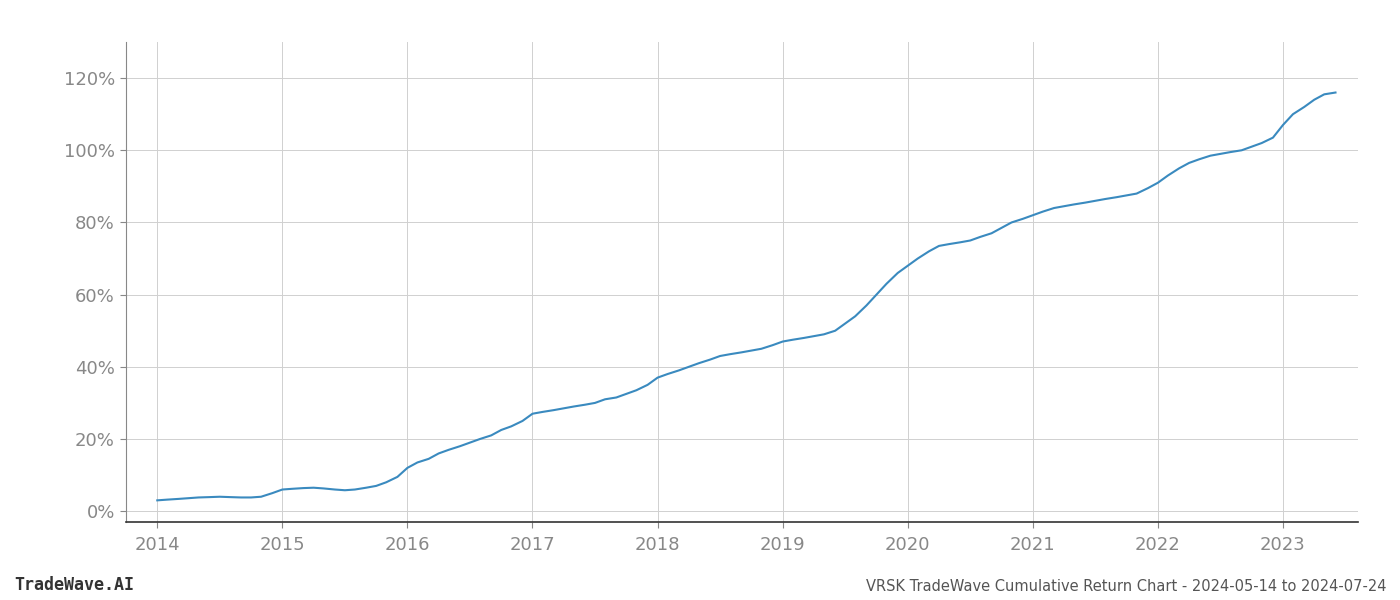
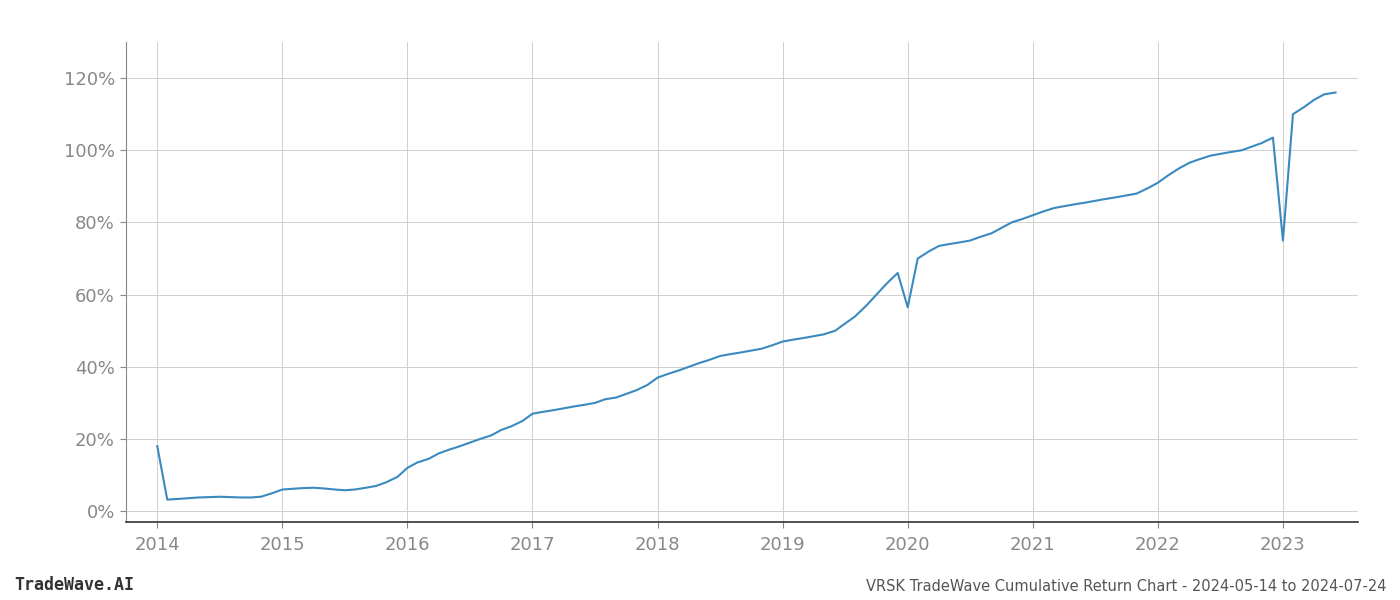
2014: 3.0% -> 18.0%
2020: 68.0% -> 56.5%
2023: 107.0% -> 75.0%
